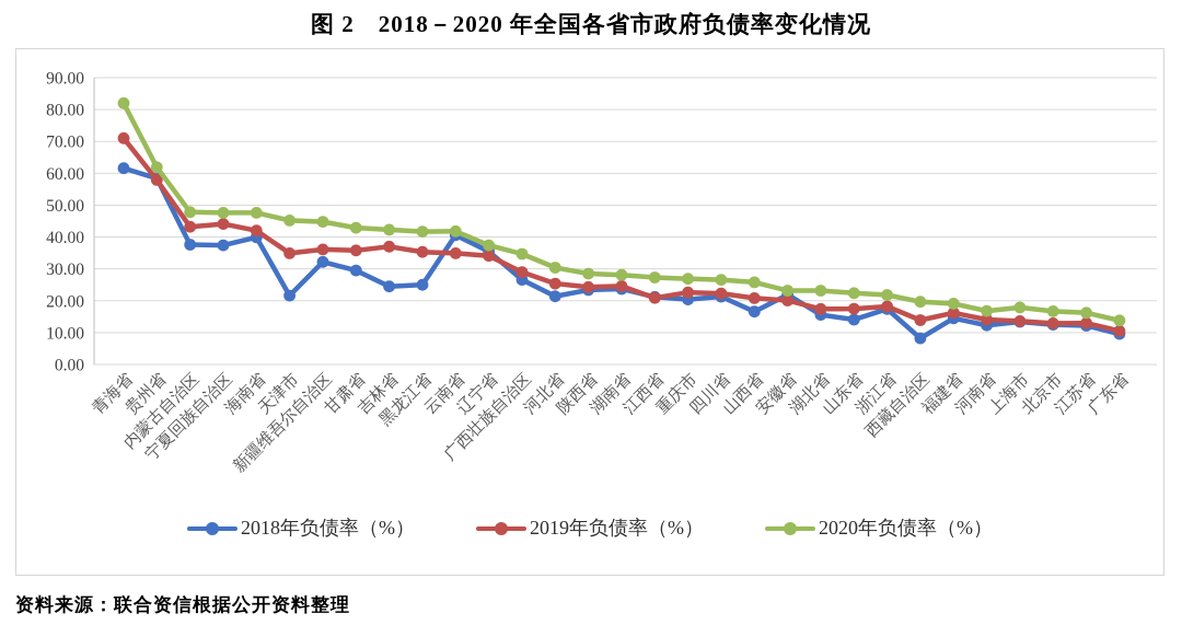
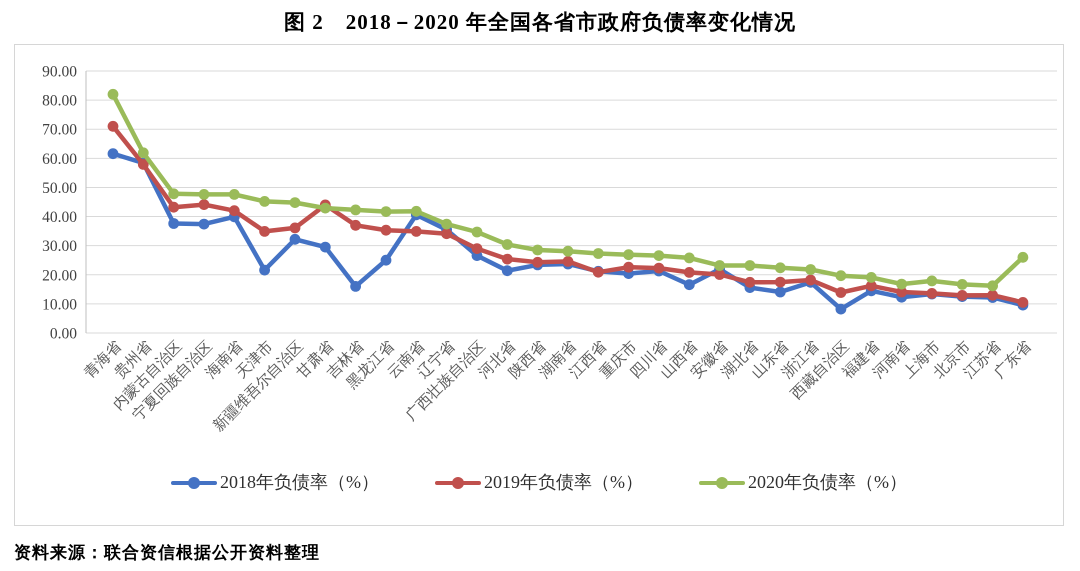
2019年负债率（%）/甘肃省: 36 -> 44
2018年负债率（%）/吉林省: 24 -> 16
2020年负债率（%）/广东省: 14 -> 26
